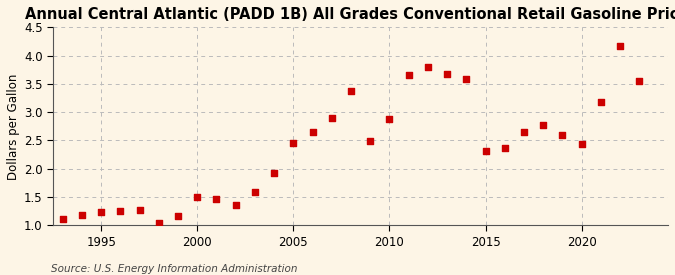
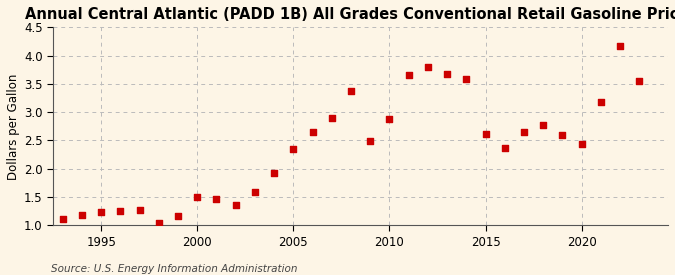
2005: 2.46 -> 2.35
2015: 2.32 -> 2.62
